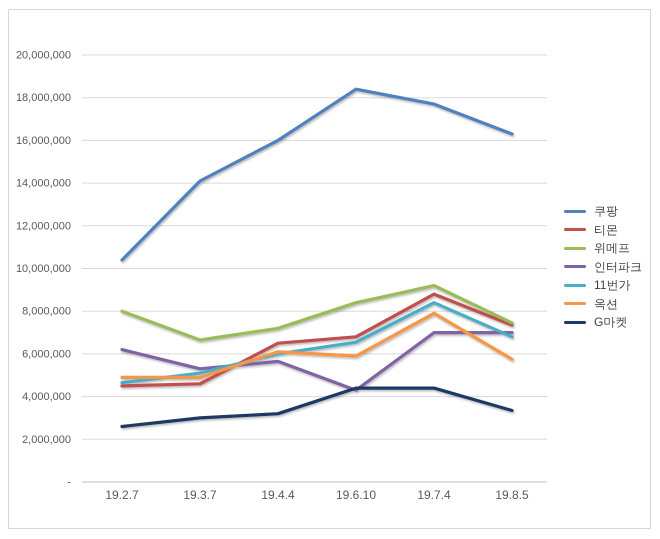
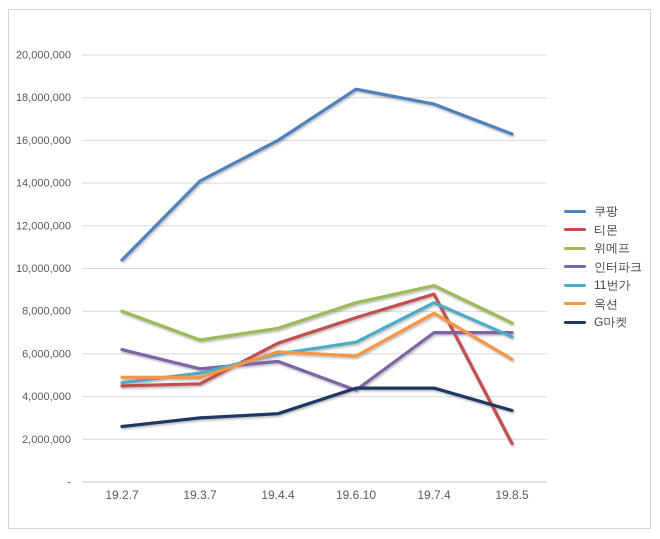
티몬/19.6.10: 6800000 -> 7700000
티몬/19.8.5: 7400000 -> 1800000
